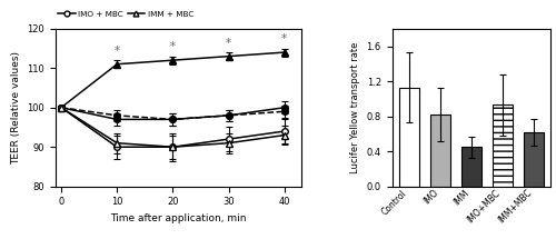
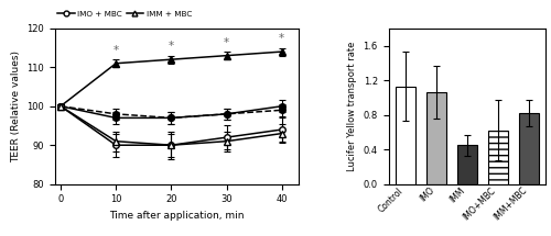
IMO: 0.82 -> 1.06
IMO+MBC: 0.93 -> 0.62
IMM+MBC: 0.62 -> 0.82
